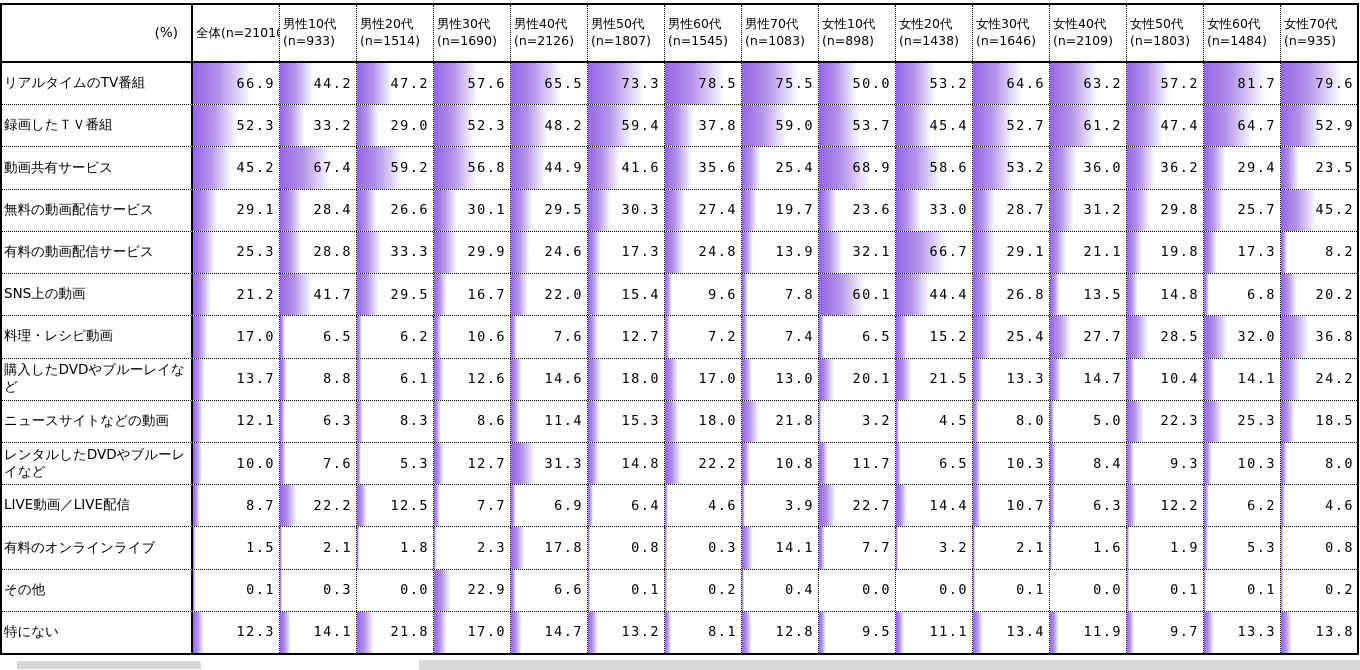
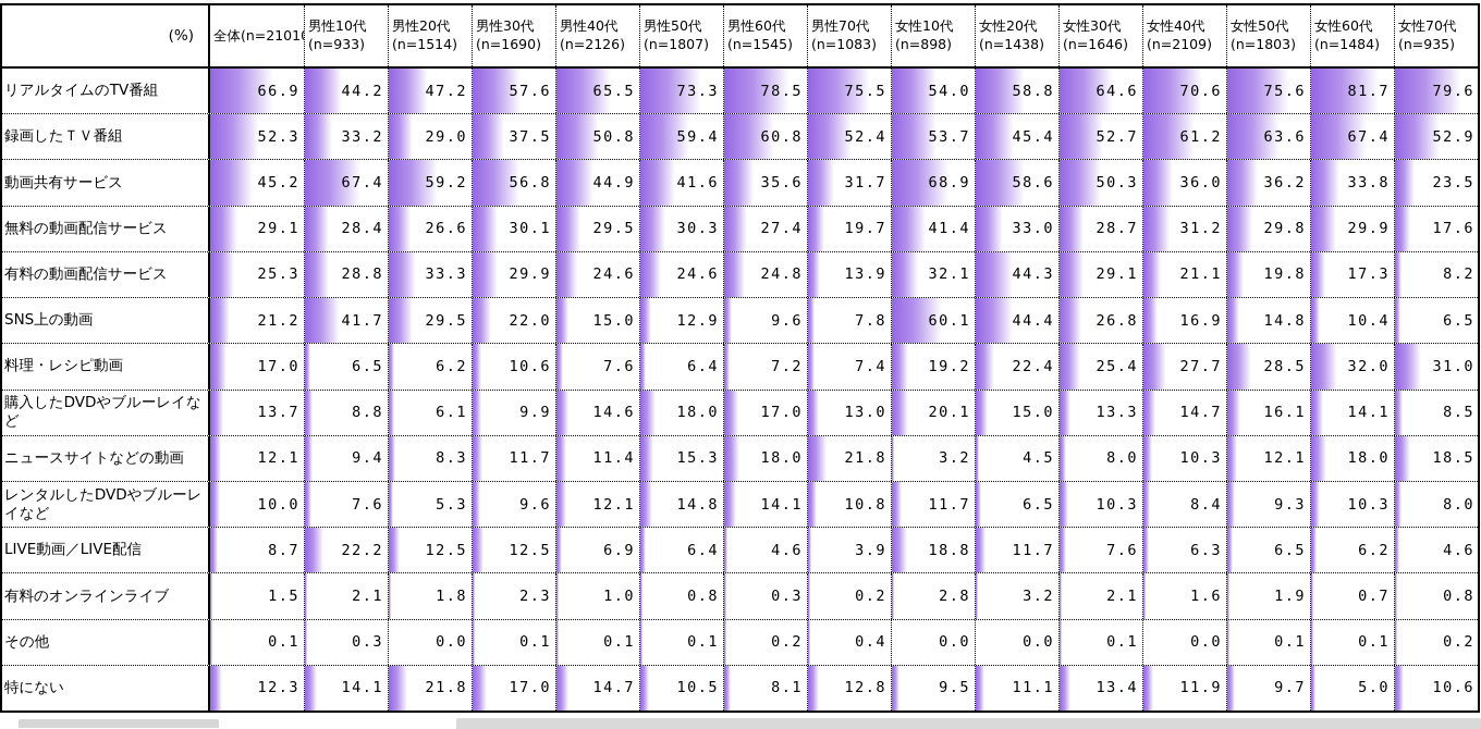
ニュースサイトなどの動画/男性10代: 6.3 -> 9.4
録画したＴＶ番組/男性30代: 52.3 -> 37.5
SNS上の動画/男性30代: 16.7 -> 22.0
購入したDVDやブルーレイなど/男性30代: 12.6 -> 9.9
ニュースサイトなどの動画/男性30代: 8.6 -> 11.7
レンタルしたDVDやブルーレイなど/男性30代: 12.7 -> 9.6
LIVE動画／LIVE配信/男性30代: 7.7 -> 12.5
その他/男性30代: 22.9 -> 0.1
録画したＴＶ番組/男性40代: 48.2 -> 50.8
SNS上の動画/男性40代: 22.0 -> 15.0
レンタルしたDVDやブルーレイなど/男性40代: 31.3 -> 12.1
有料のオンラインライブ/男性40代: 17.8 -> 1.0
その他/男性40代: 6.6 -> 0.1
有料の動画配信サービス/男性50代: 17.3 -> 24.6
SNS上の動画/男性50代: 15.4 -> 12.9
料理・レシピ動画/男性50代: 12.7 -> 6.4
特にない/男性50代: 13.2 -> 10.5
録画したＴＶ番組/男性60代: 37.8 -> 60.8
レンタルしたDVDやブルーレイなど/男性60代: 22.2 -> 14.1
録画したＴＶ番組/男性70代: 59.0 -> 52.4
動画共有サービス/男性70代: 25.4 -> 31.7
有料のオンラインライブ/男性70代: 14.1 -> 0.2
リアルタイムのTV番組/女性10代: 50.0 -> 54.0
無料の動画配信サービス/女性10代: 23.6 -> 41.4
料理・レシピ動画/女性10代: 6.5 -> 19.2
LIVE動画／LIVE配信/女性10代: 22.7 -> 18.8
有料のオンラインライブ/女性10代: 7.7 -> 2.8
リアルタイムのTV番組/女性20代: 53.2 -> 58.8
有料の動画配信サービス/女性20代: 66.7 -> 44.3
料理・レシピ動画/女性20代: 15.2 -> 22.4
購入したDVDやブルーレイなど/女性20代: 21.5 -> 15.0
LIVE動画／LIVE配信/女性20代: 14.4 -> 11.7
動画共有サービス/女性30代: 53.2 -> 50.3
LIVE動画／LIVE配信/女性30代: 10.7 -> 7.6
リアルタイムのTV番組/女性40代: 63.2 -> 70.6
SNS上の動画/女性40代: 13.5 -> 16.9
ニュースサイトなどの動画/女性40代: 5.0 -> 10.3
リアルタイムのTV番組/女性50代: 57.2 -> 75.6
録画したＴＶ番組/女性50代: 47.4 -> 63.6
購入したDVDやブルーレイなど/女性50代: 10.4 -> 16.1
ニュースサイトなどの動画/女性50代: 22.3 -> 12.1
LIVE動画／LIVE配信/女性50代: 12.2 -> 6.5
録画したＴＶ番組/女性60代: 64.7 -> 67.4
動画共有サービス/女性60代: 29.4 -> 33.8
無料の動画配信サービス/女性60代: 25.7 -> 29.9
SNS上の動画/女性60代: 6.8 -> 10.4
ニュースサイトなどの動画/女性60代: 25.3 -> 18.0
有料のオンラインライブ/女性60代: 5.3 -> 0.7
特にない/女性60代: 13.3 -> 5.0
無料の動画配信サービス/女性70代: 45.2 -> 17.6
SNS上の動画/女性70代: 20.2 -> 6.5
料理・レシピ動画/女性70代: 36.8 -> 31.0
購入したDVDやブルーレイなど/女性70代: 24.2 -> 8.5
特にない/女性70代: 13.8 -> 10.6
